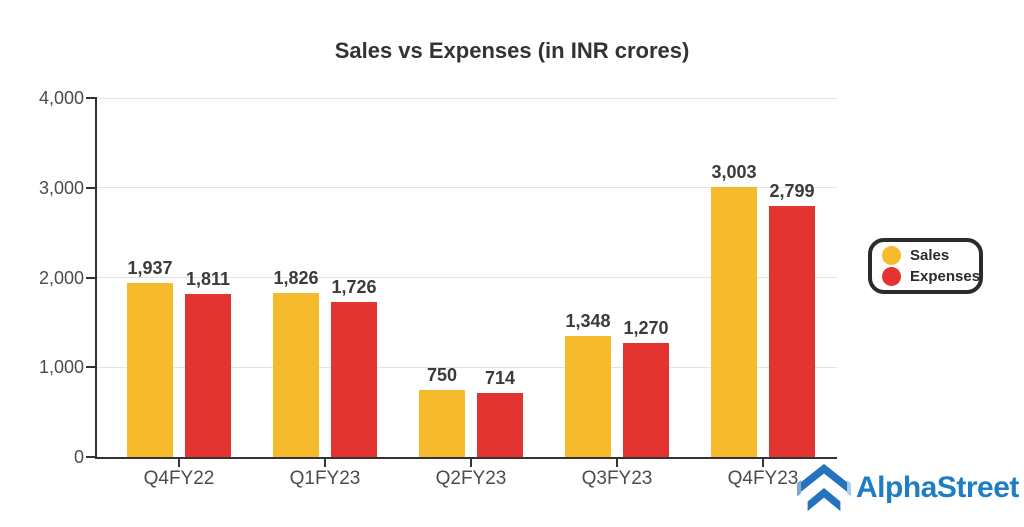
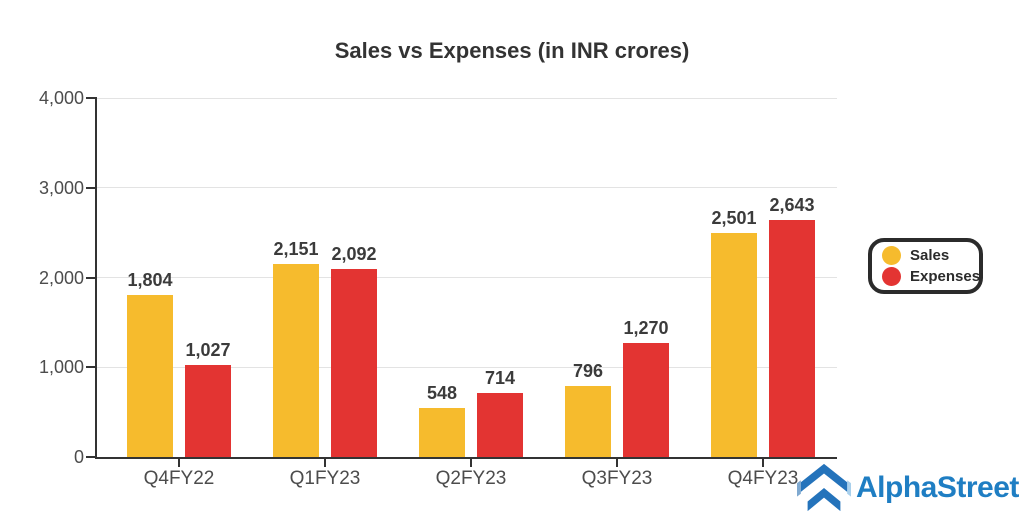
Sales/Q4FY22: 1,937 -> 1,804
Expenses/Q4FY22: 1,811 -> 1,027
Sales/Q1FY23: 1,826 -> 2,151
Expenses/Q1FY23: 1,726 -> 2,092
Sales/Q2FY23: 750 -> 548
Sales/Q3FY23: 1,348 -> 796
Sales/Q4FY23: 3,003 -> 2,501
Expenses/Q4FY23: 2,799 -> 2,643
